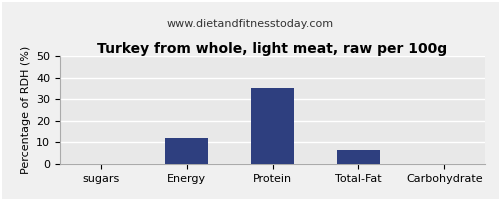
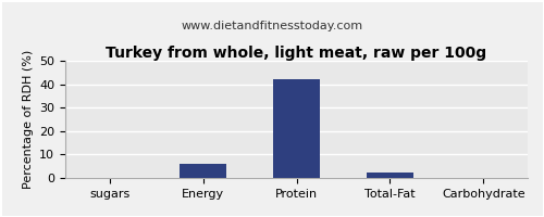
Energy: 12.0 -> 6.2
Protein: 35.0 -> 42.0
Total-Fat: 6.5 -> 2.5
